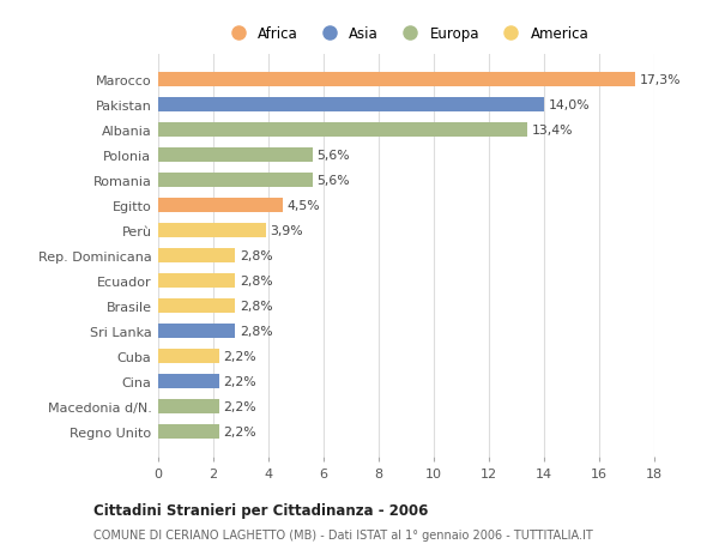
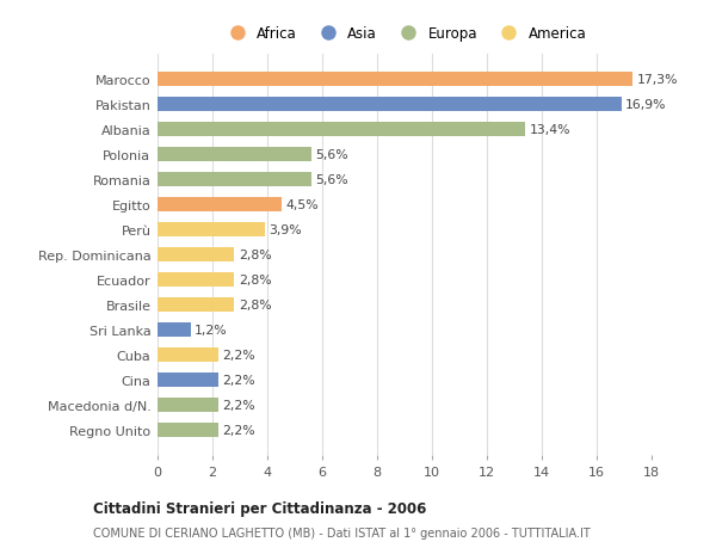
Pakistan: 14,0% -> 16,9%
Sri Lanka: 2,8% -> 1,2%
